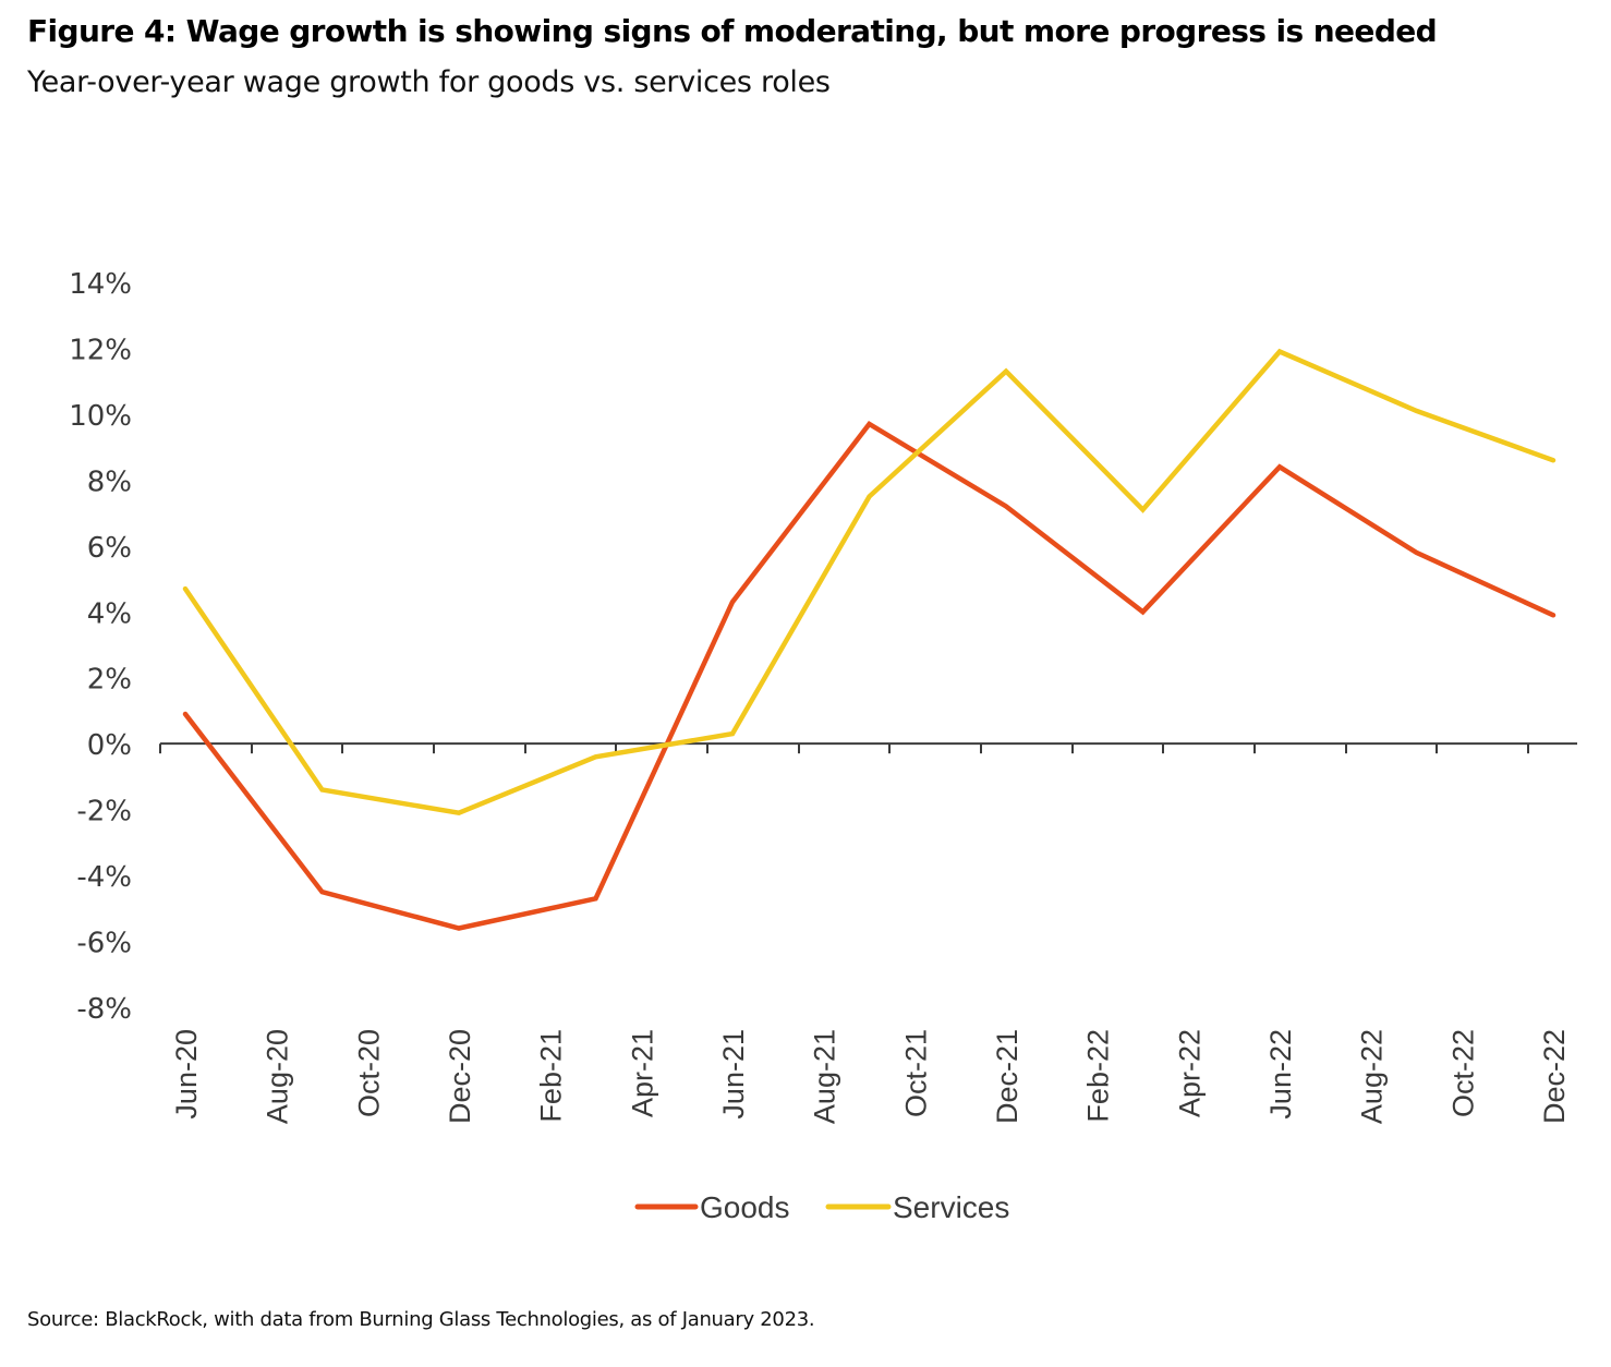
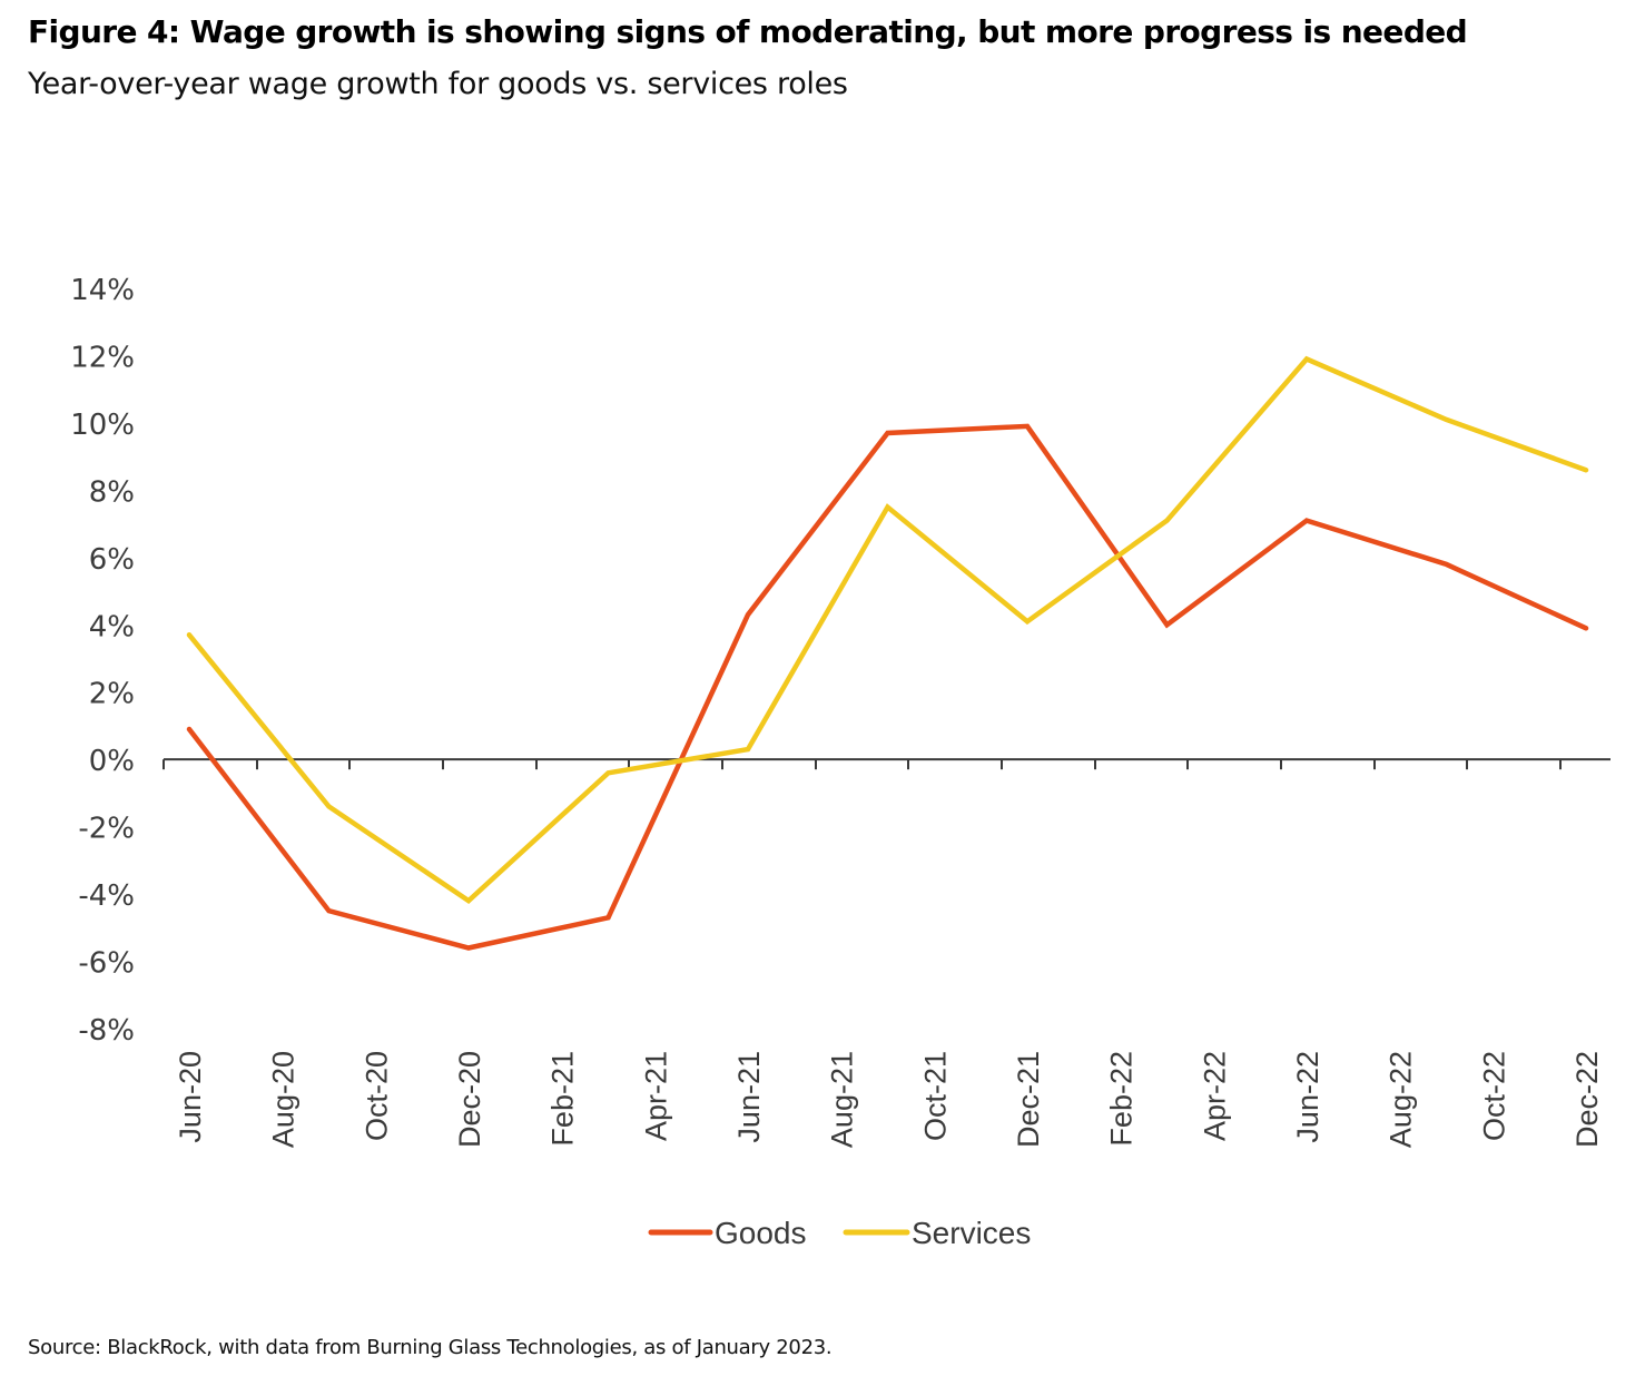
Services/Jun-20: 4.7% -> 3.7%
Services/Dec-20: -2.1% -> -4.2%
Goods/Dec-21: 7.2% -> 9.9%
Services/Dec-21: 11.3% -> 4.1%
Goods/Jun-22: 8.4% -> 7.1%
